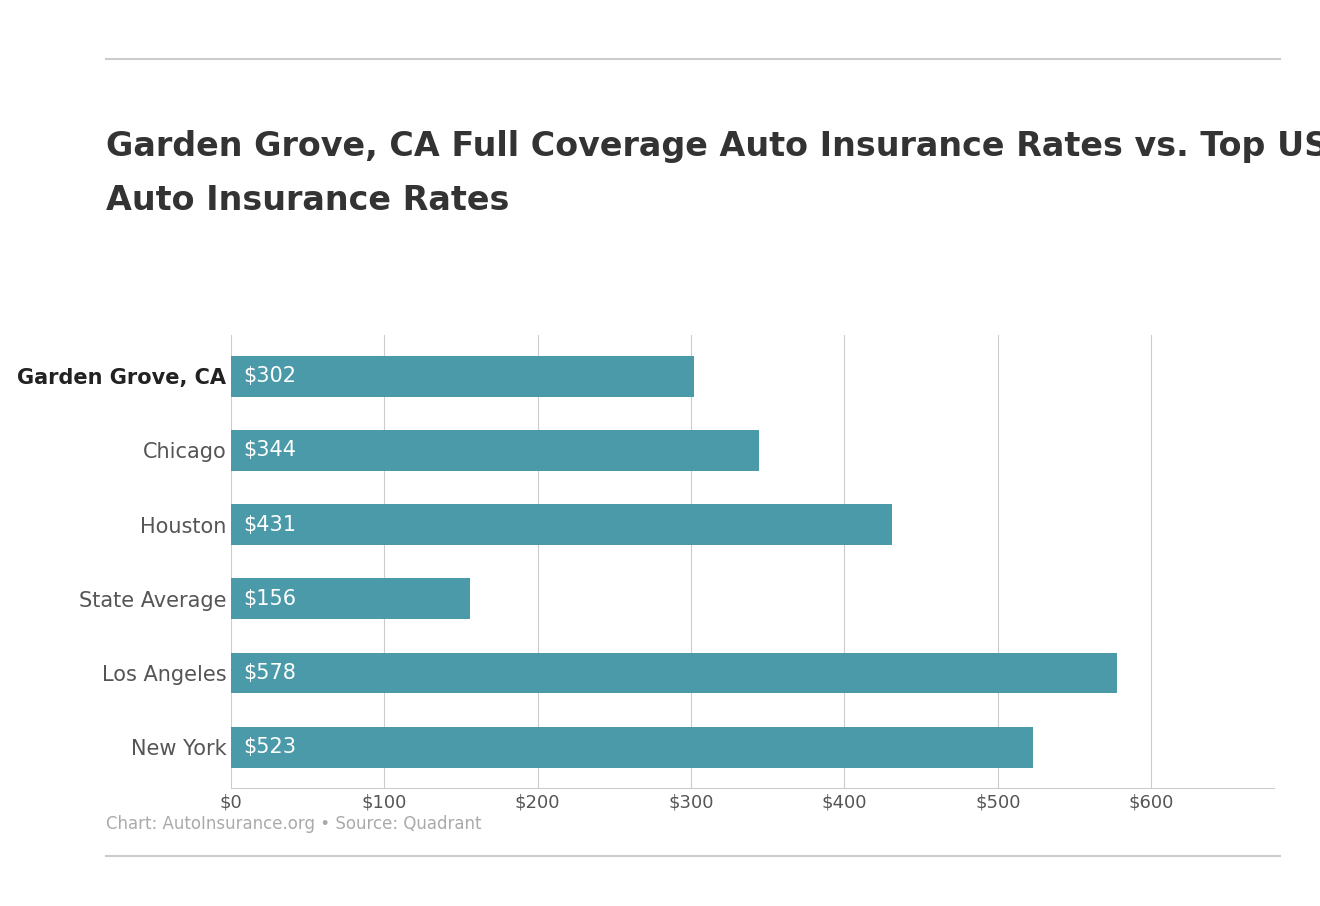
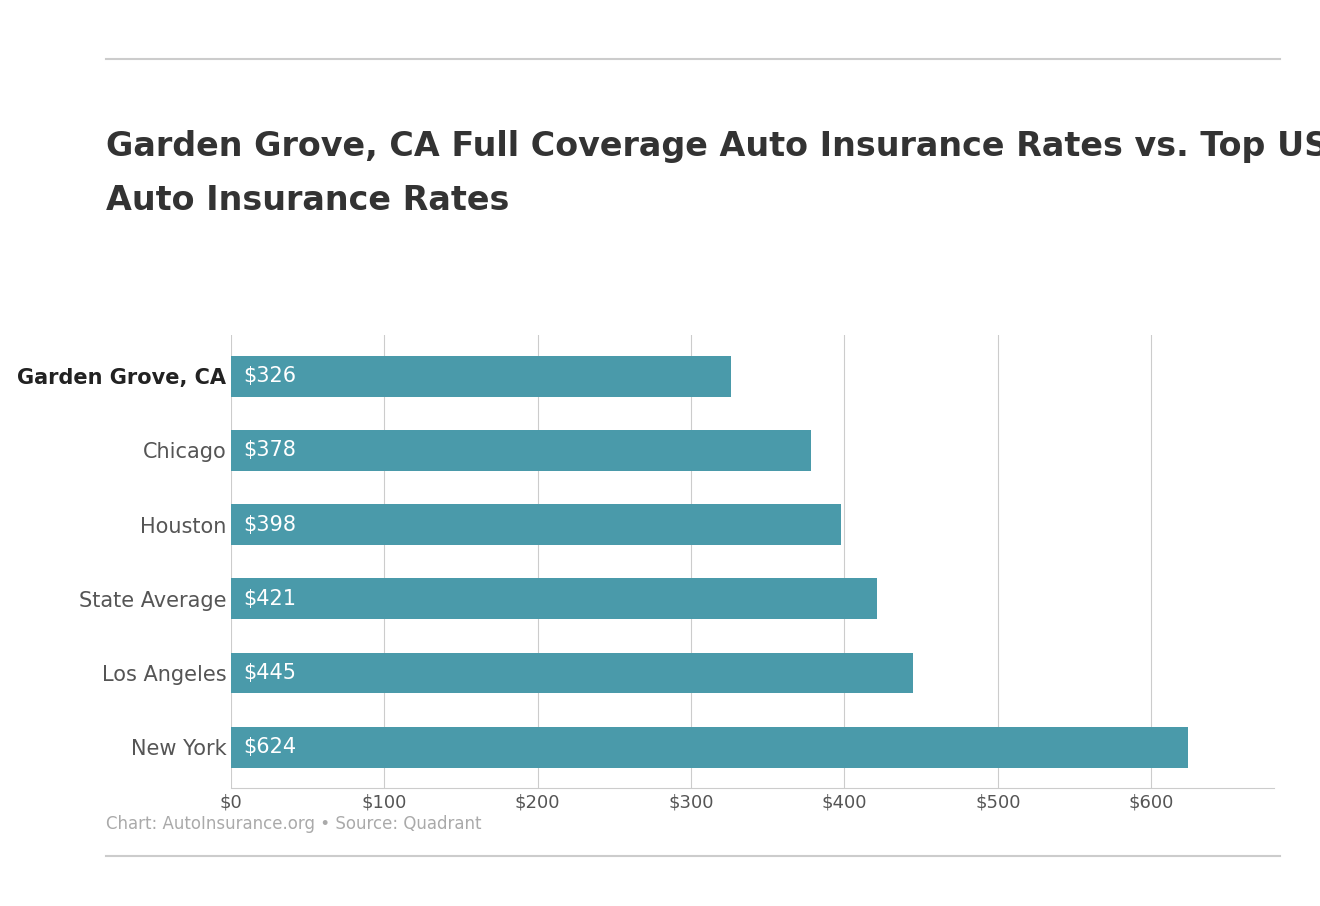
Garden Grove, CA: $302 -> $326
Chicago: $344 -> $378
Houston: $431 -> $398
State Average: $156 -> $421
Los Angeles: $578 -> $445
New York: $523 -> $624
